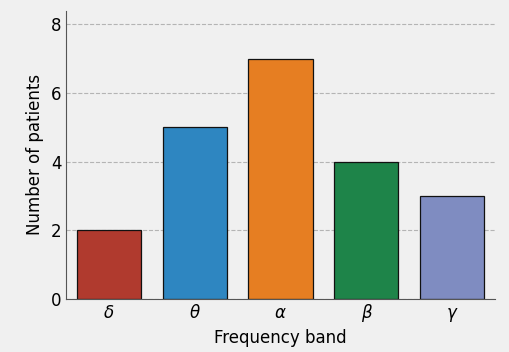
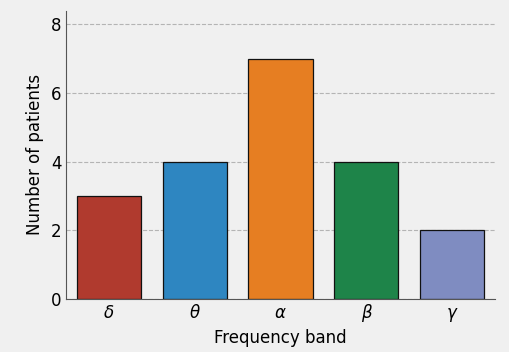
δ: 2 -> 3
θ: 5 -> 4
γ: 3 -> 2
